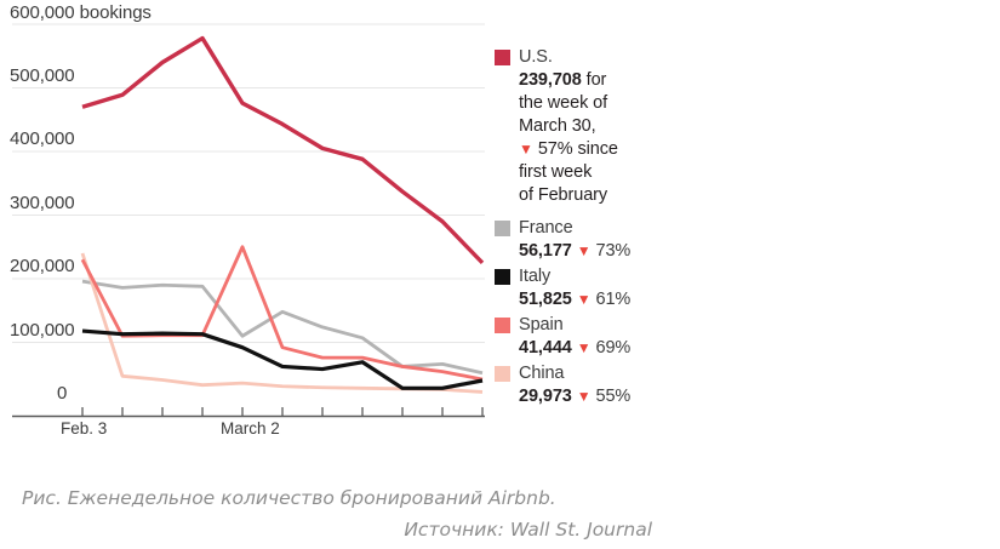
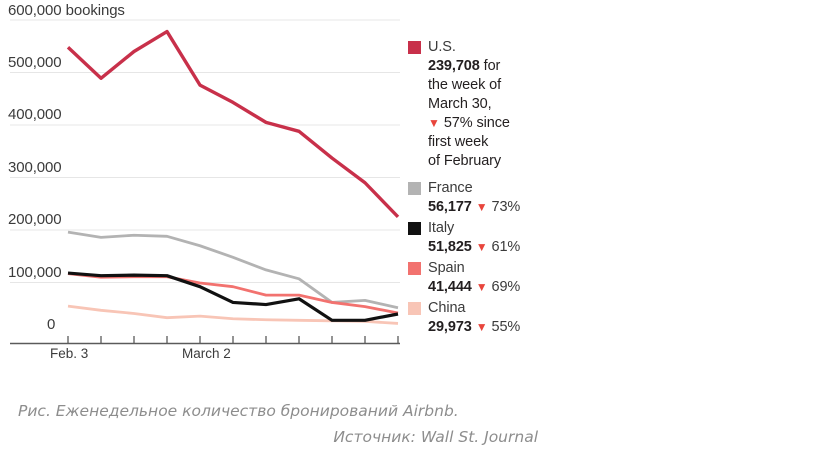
U.S./Feb. 3: 470000 -> 550000
Spain/Feb. 3: 230000 -> 120000
China/Feb. 3: 240000 -> 60000
France/March 2: 110000 -> 170000
Spain/March 2: 250000 -> 100000
